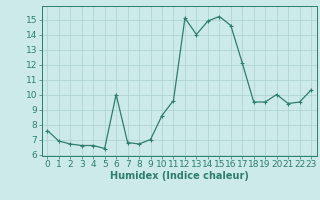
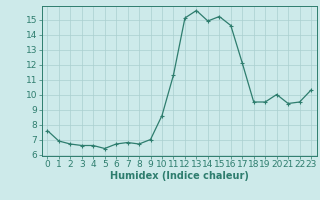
6: 10.0 -> 6.7
11: 9.6 -> 11.3
13: 14.0 -> 15.6
